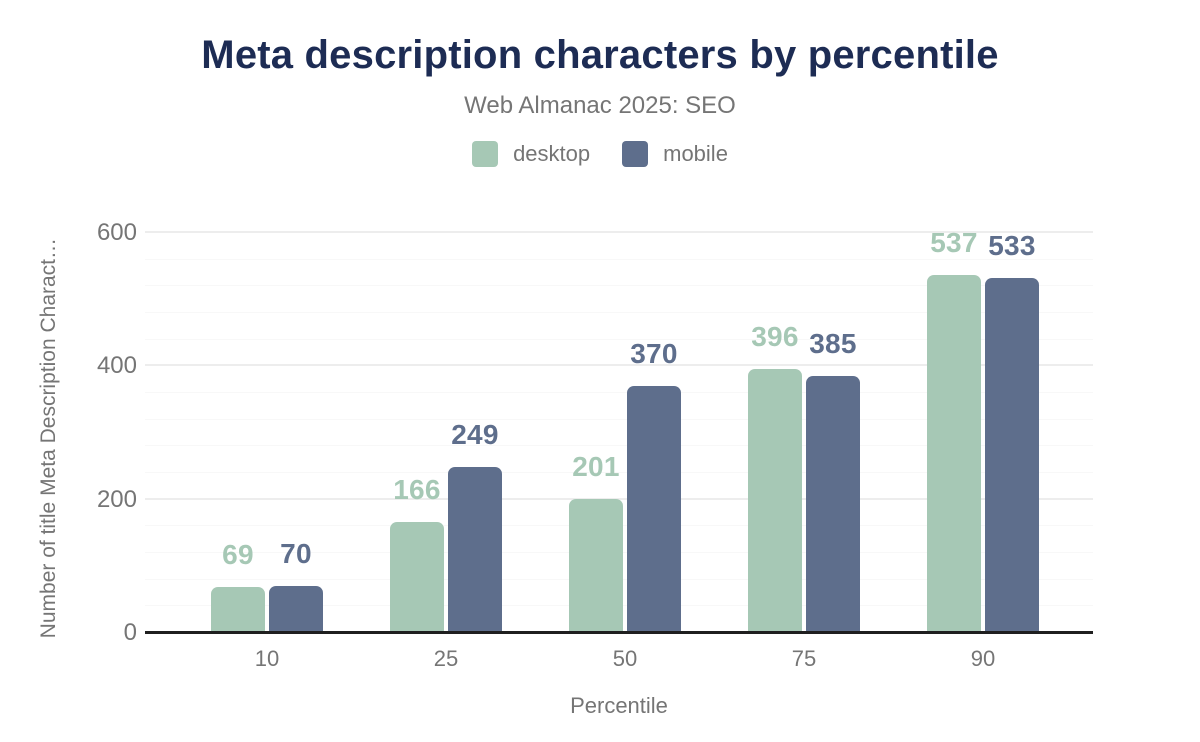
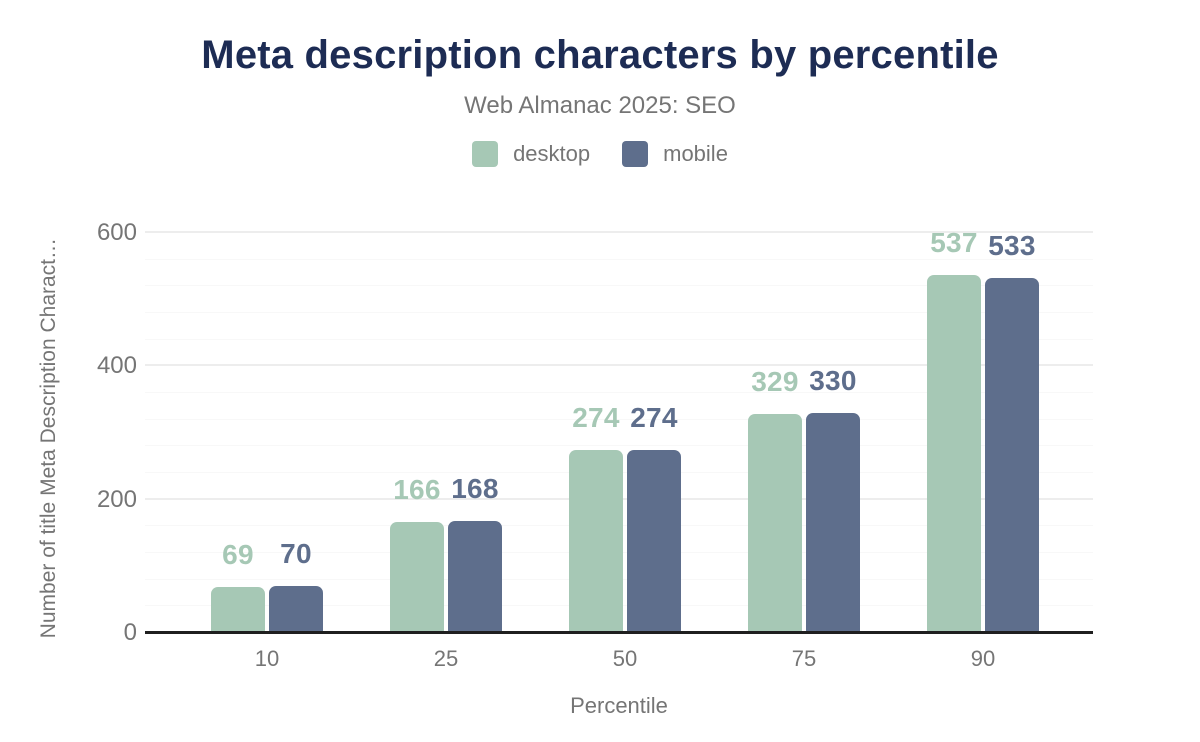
mobile/25: 249 -> 168
desktop/50: 201 -> 274
mobile/50: 370 -> 274
desktop/75: 396 -> 329
mobile/75: 385 -> 330
